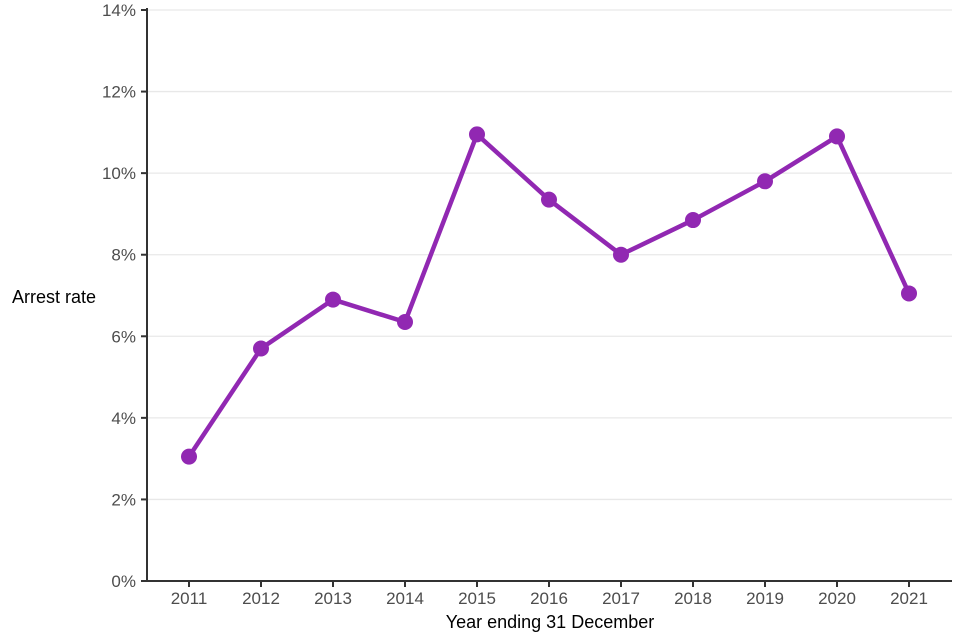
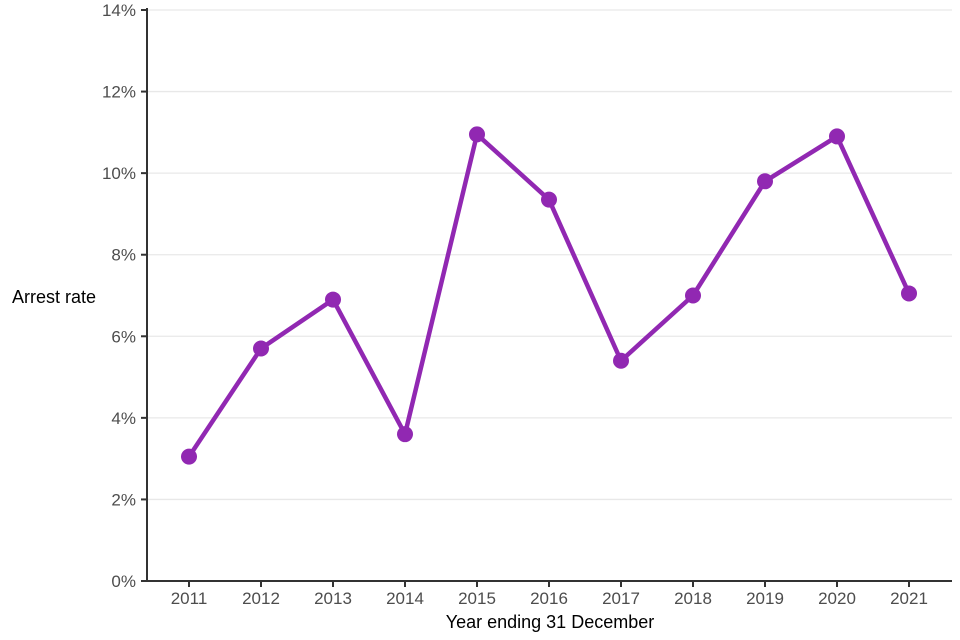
2014: 6.3% -> 3.6%
2017: 8.0% -> 5.4%
2018: 8.8% -> 7.0%
